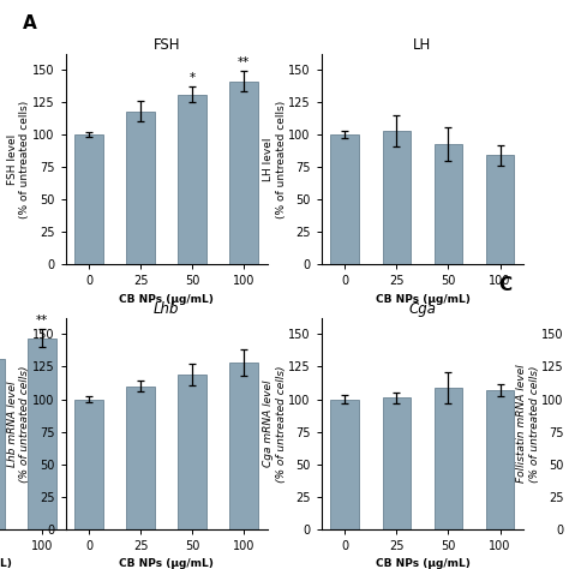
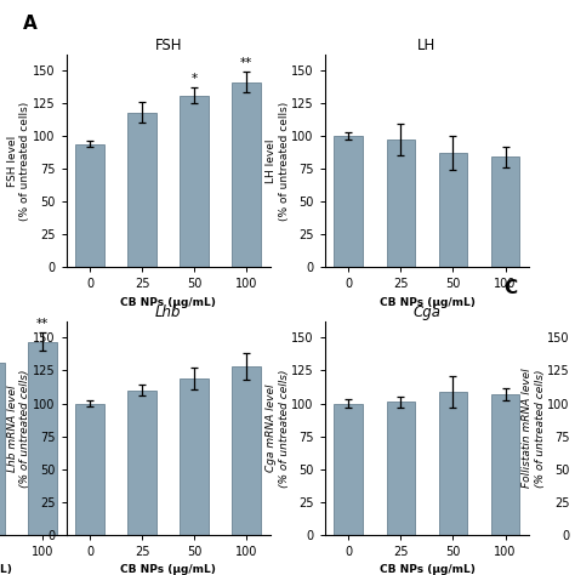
FSH/0: 100 -> 94
LH/25: 103 -> 97
LH/50: 93 -> 87
